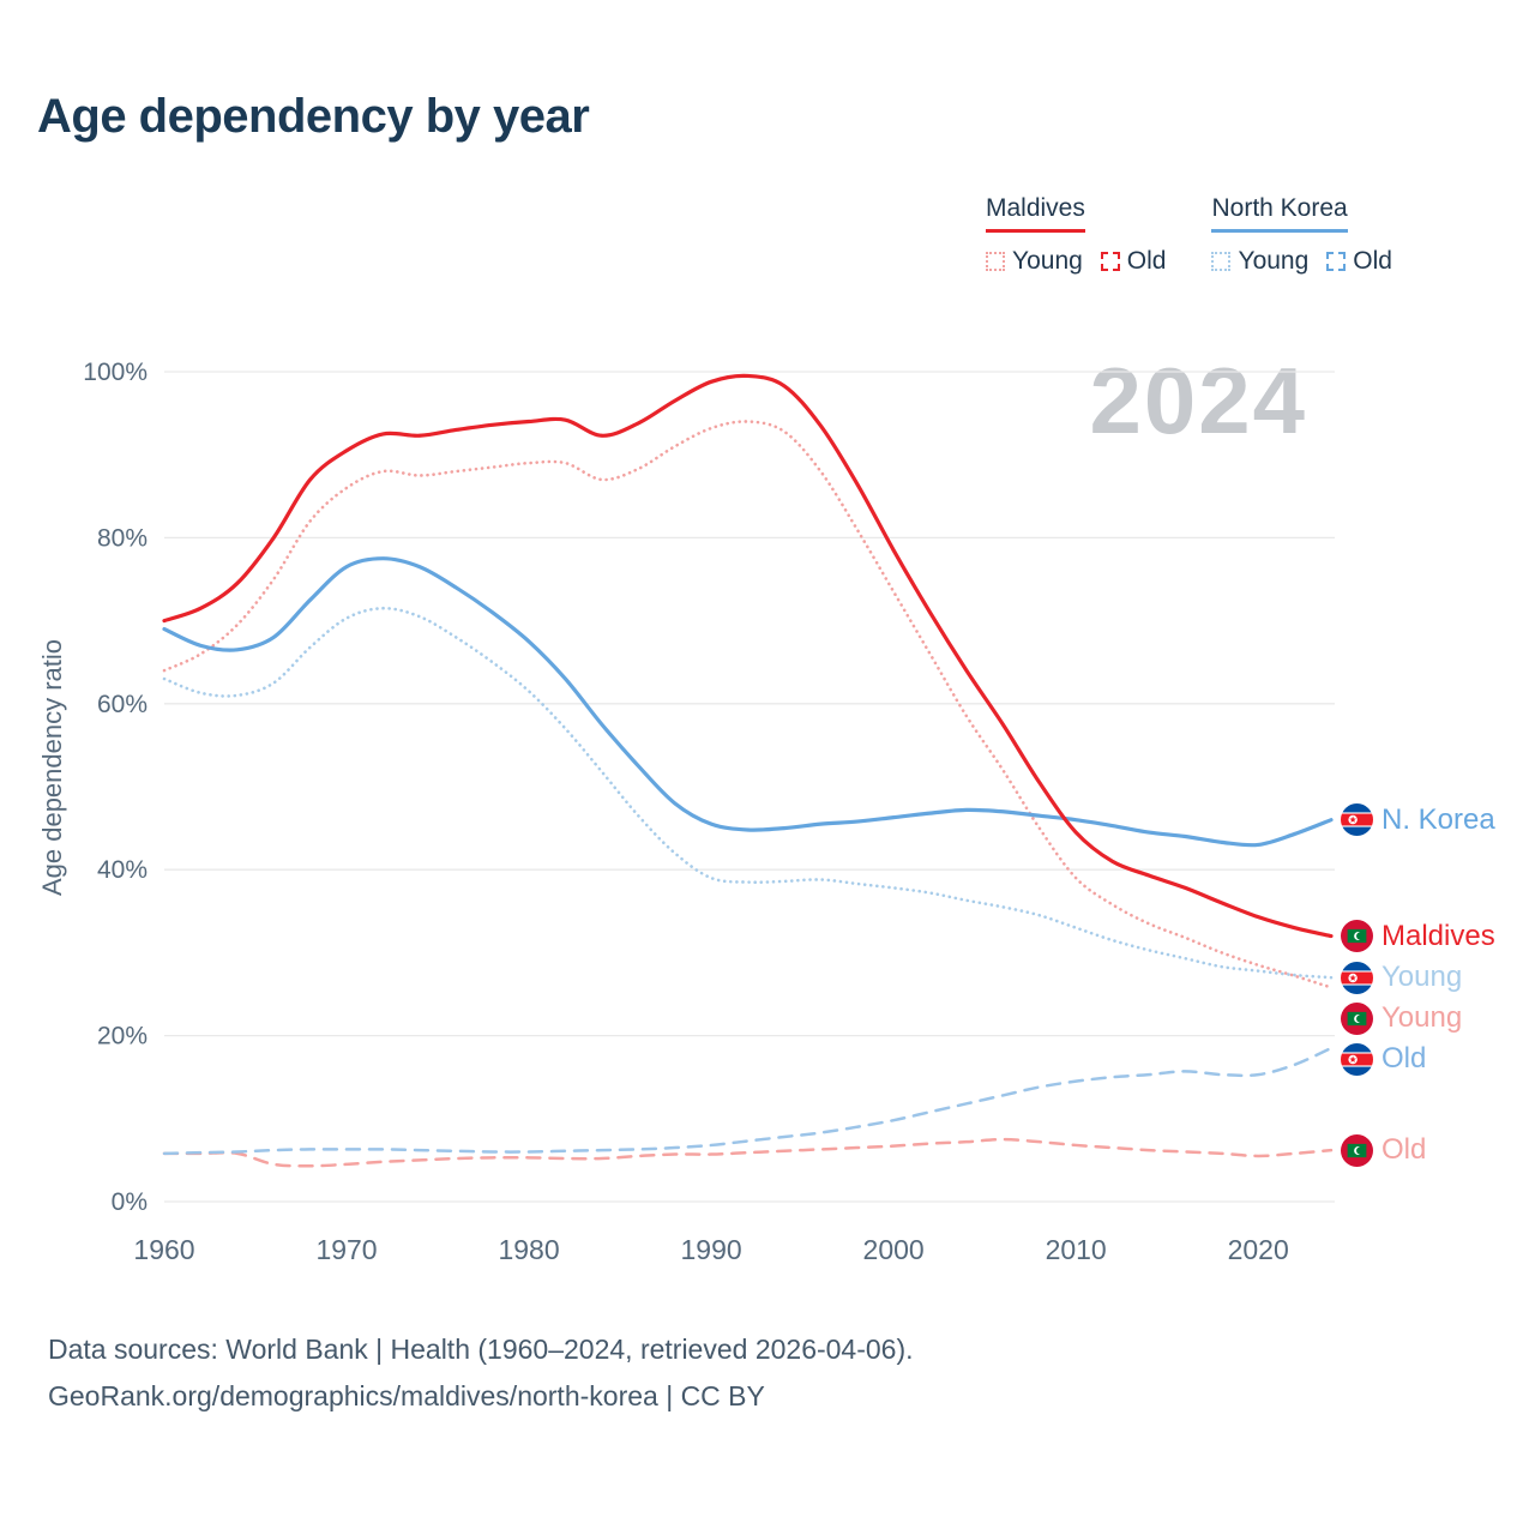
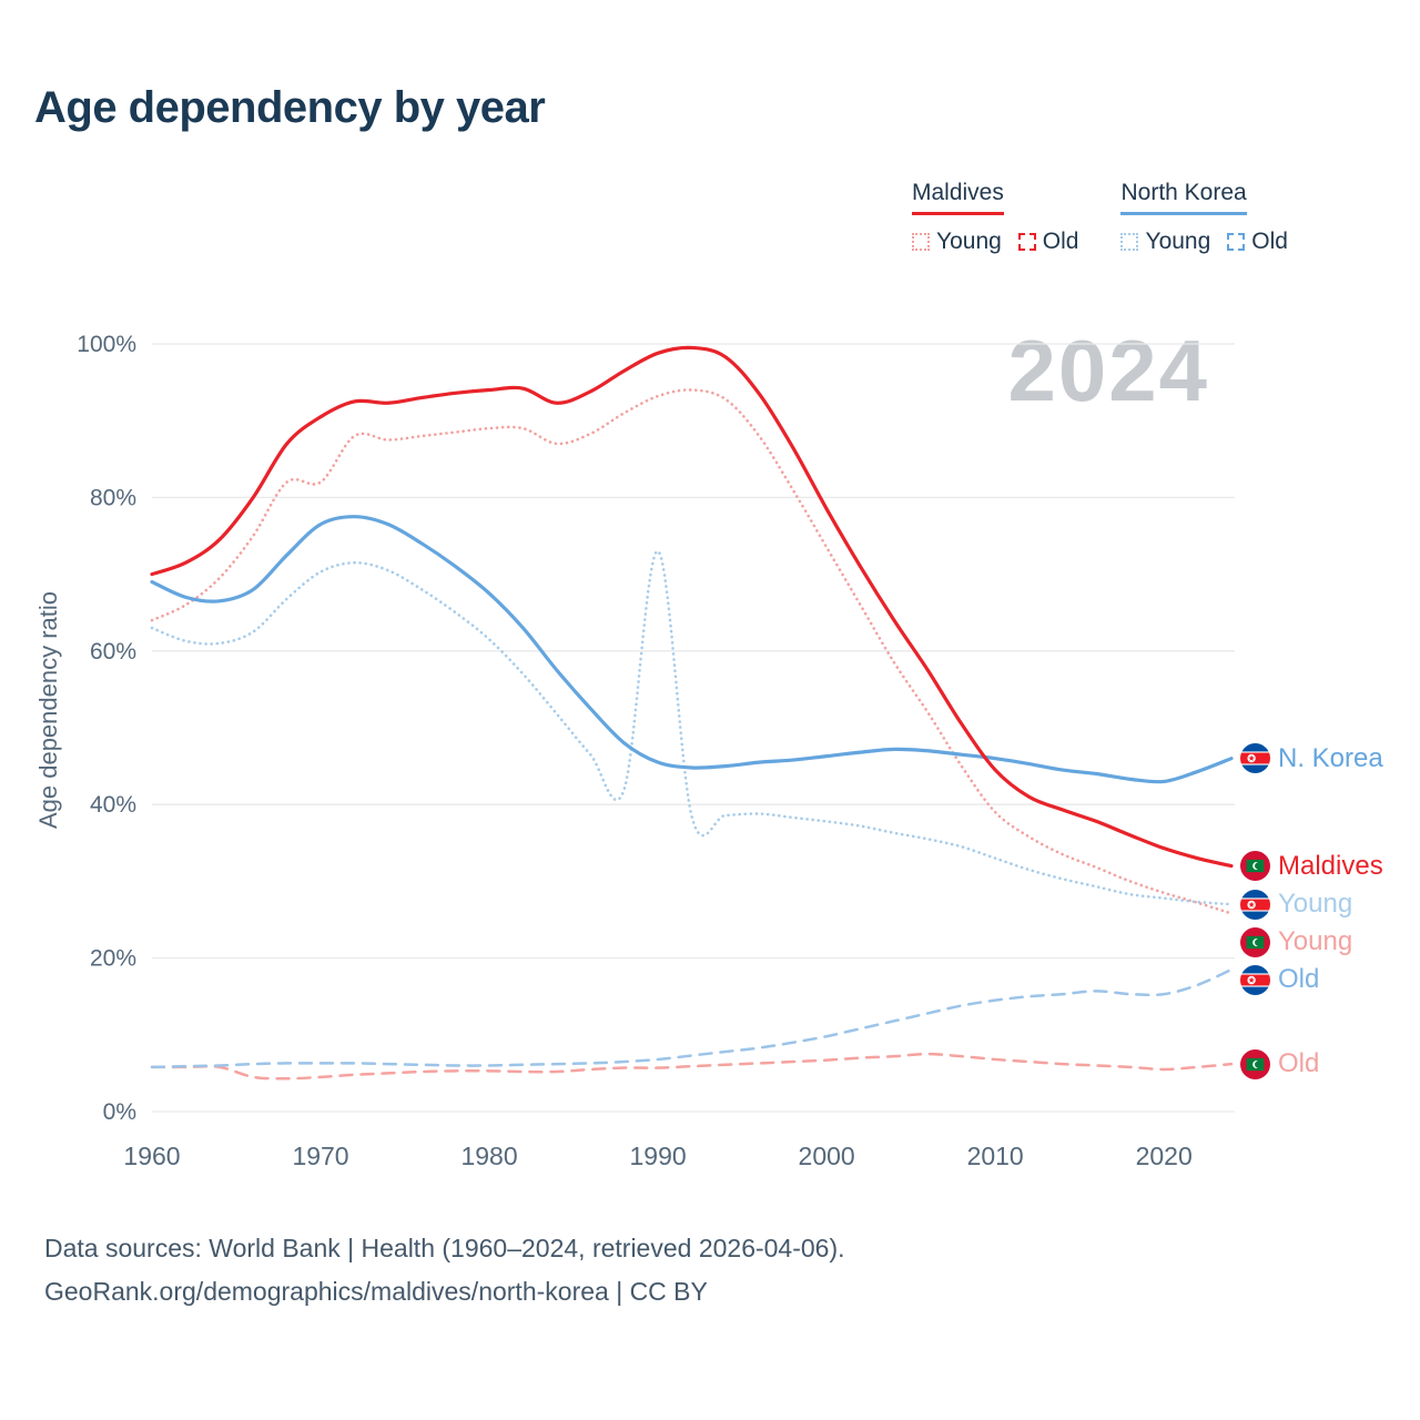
Maldives Young/1970: 86% -> 82%
North Korea Young/1990: 39% -> 73%
